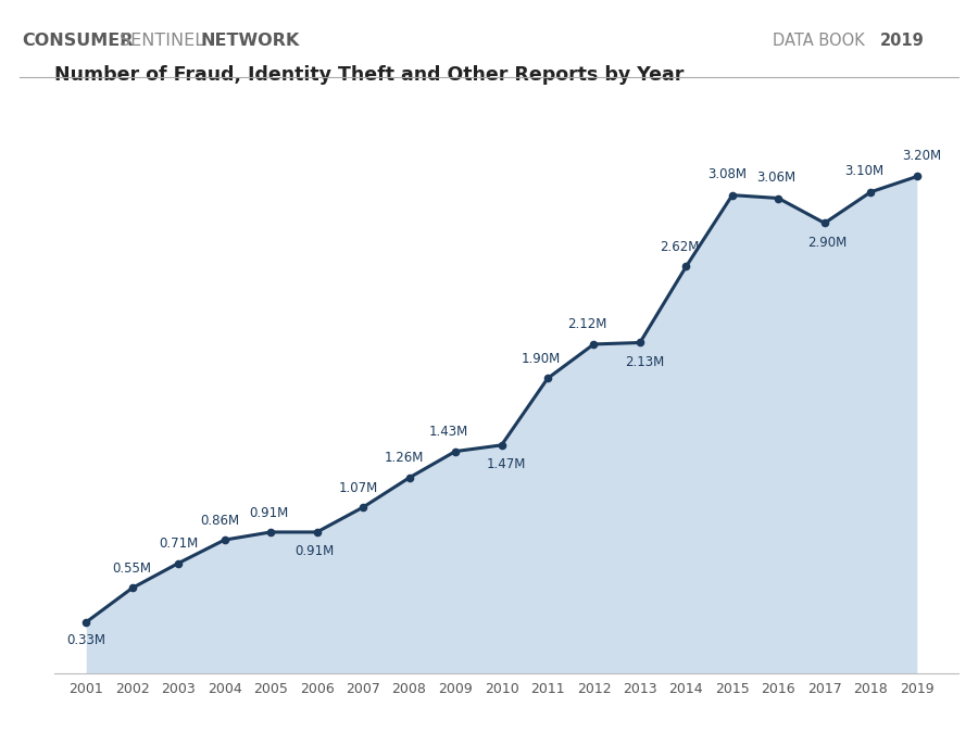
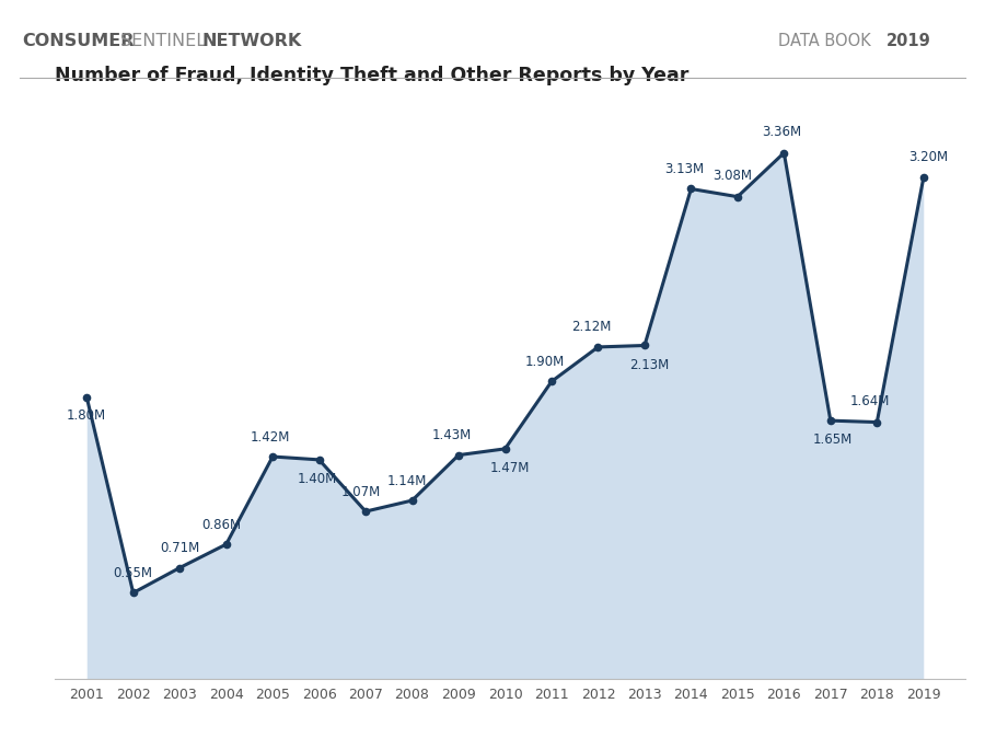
2001: 0.33M -> 1.80M
2005: 0.91M -> 1.42M
2006: 0.91M -> 1.40M
2008: 1.26M -> 1.14M
2014: 2.62M -> 3.13M
2016: 3.06M -> 3.36M
2017: 2.90M -> 1.65M
2018: 3.10M -> 1.64M
